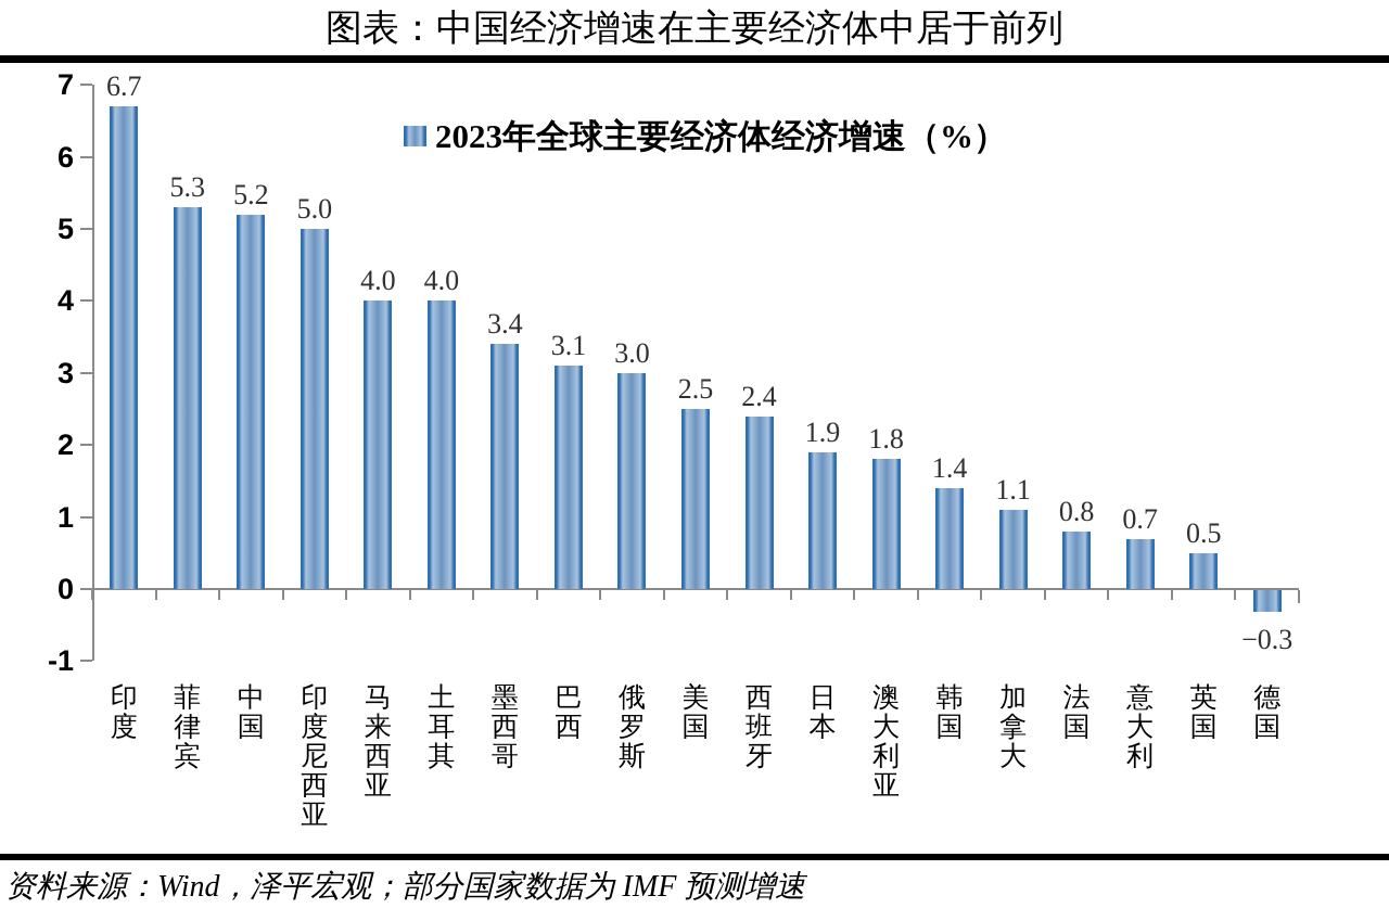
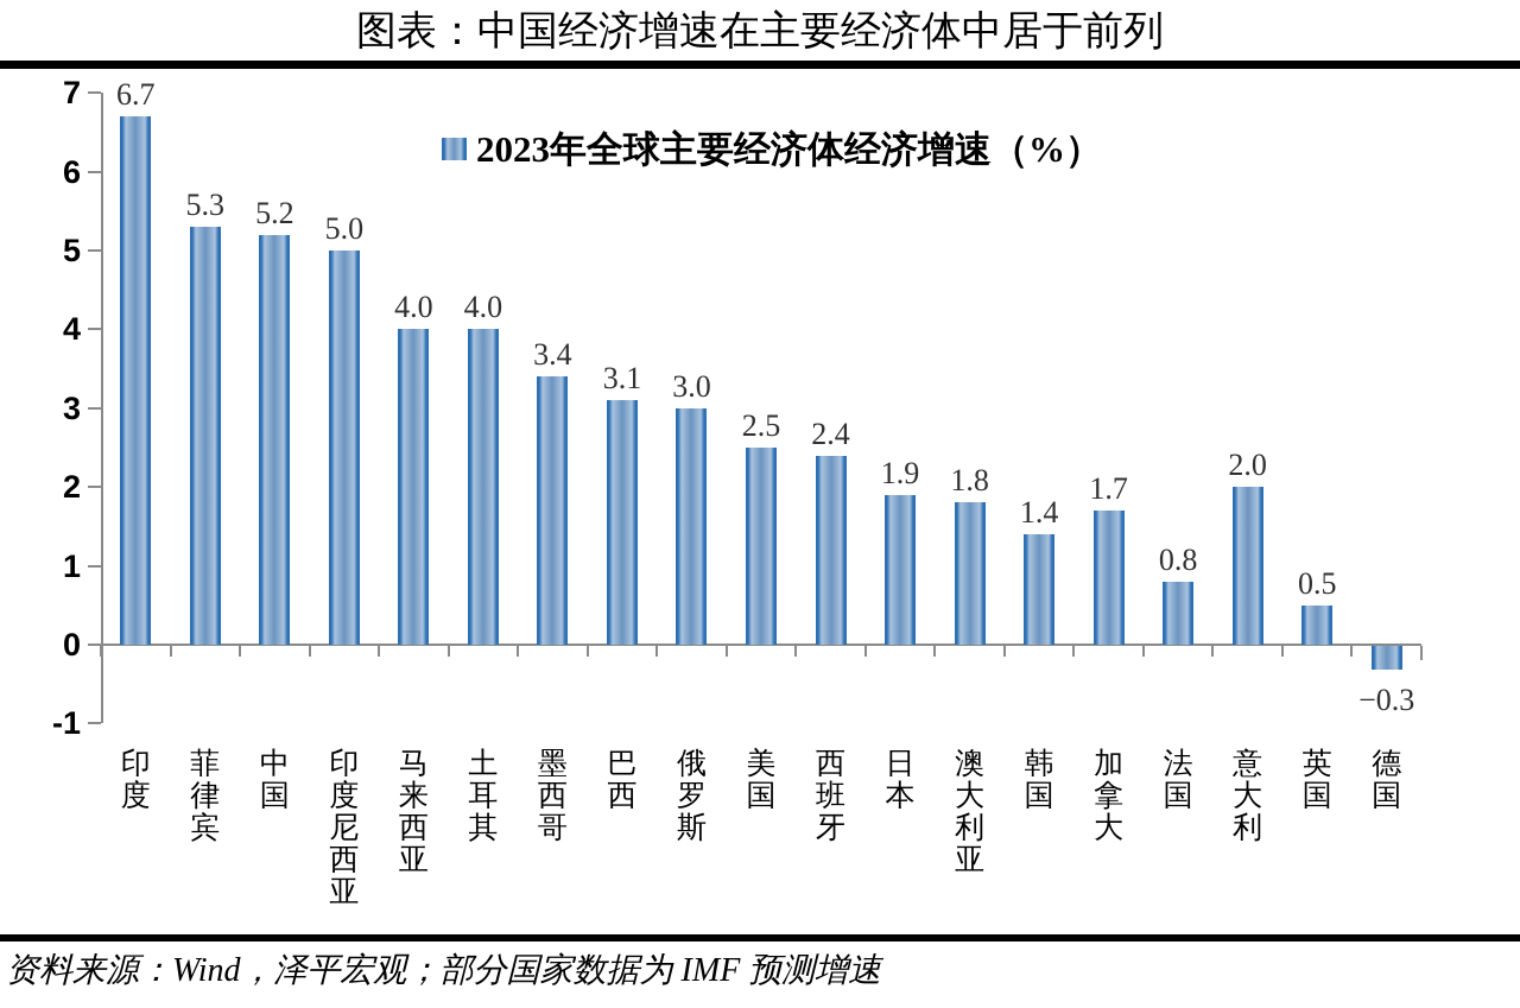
加拿大: 1.1 -> 1.7
意大利: 0.7 -> 2.0
